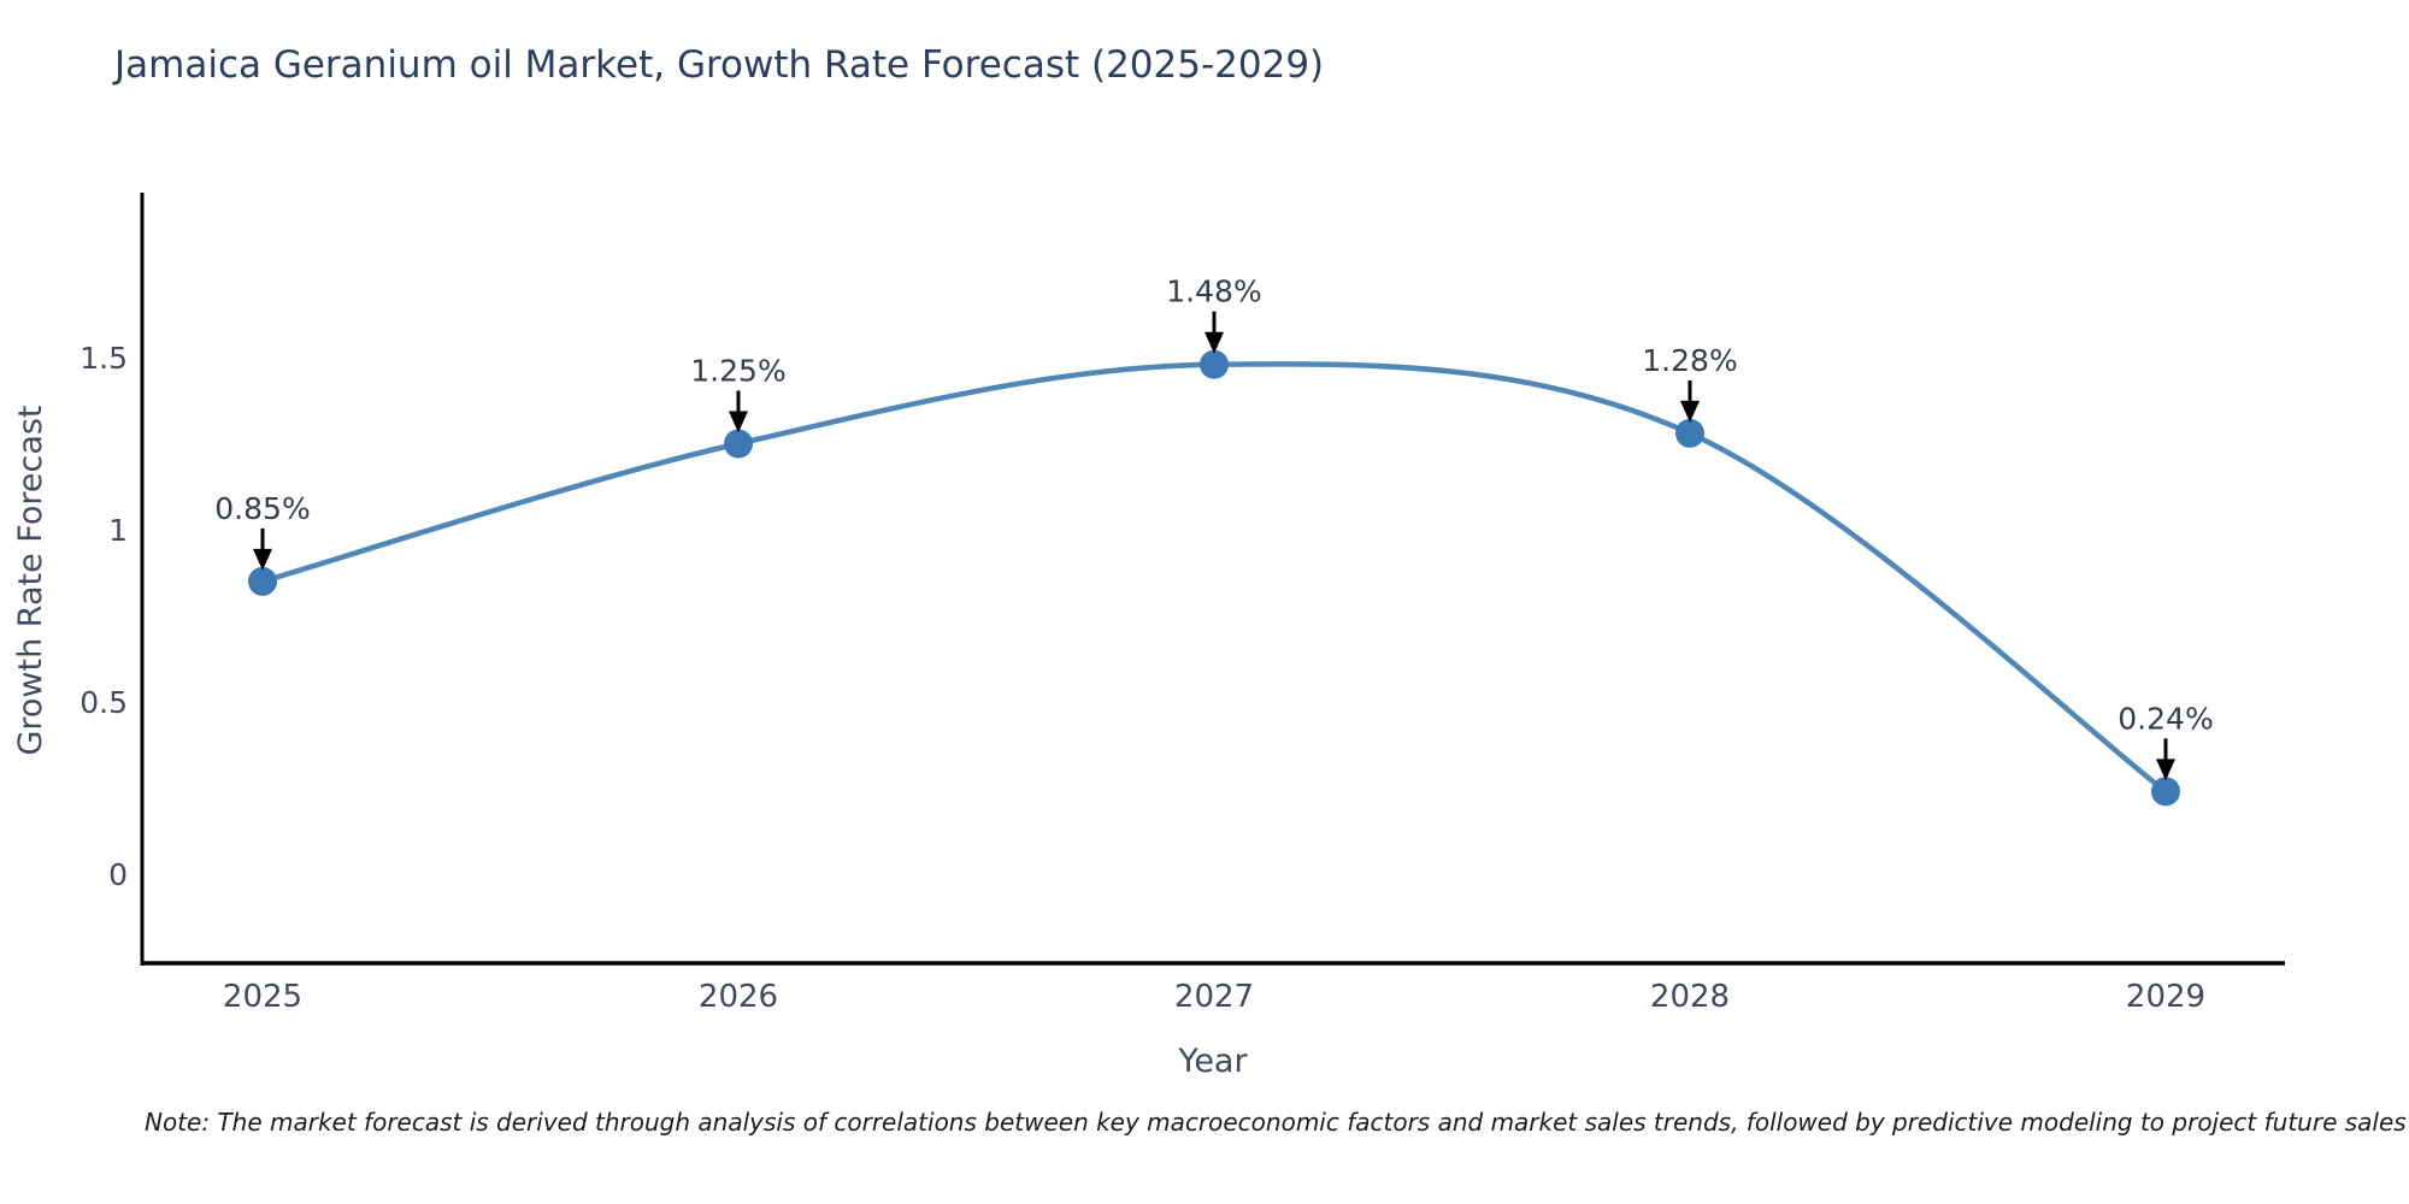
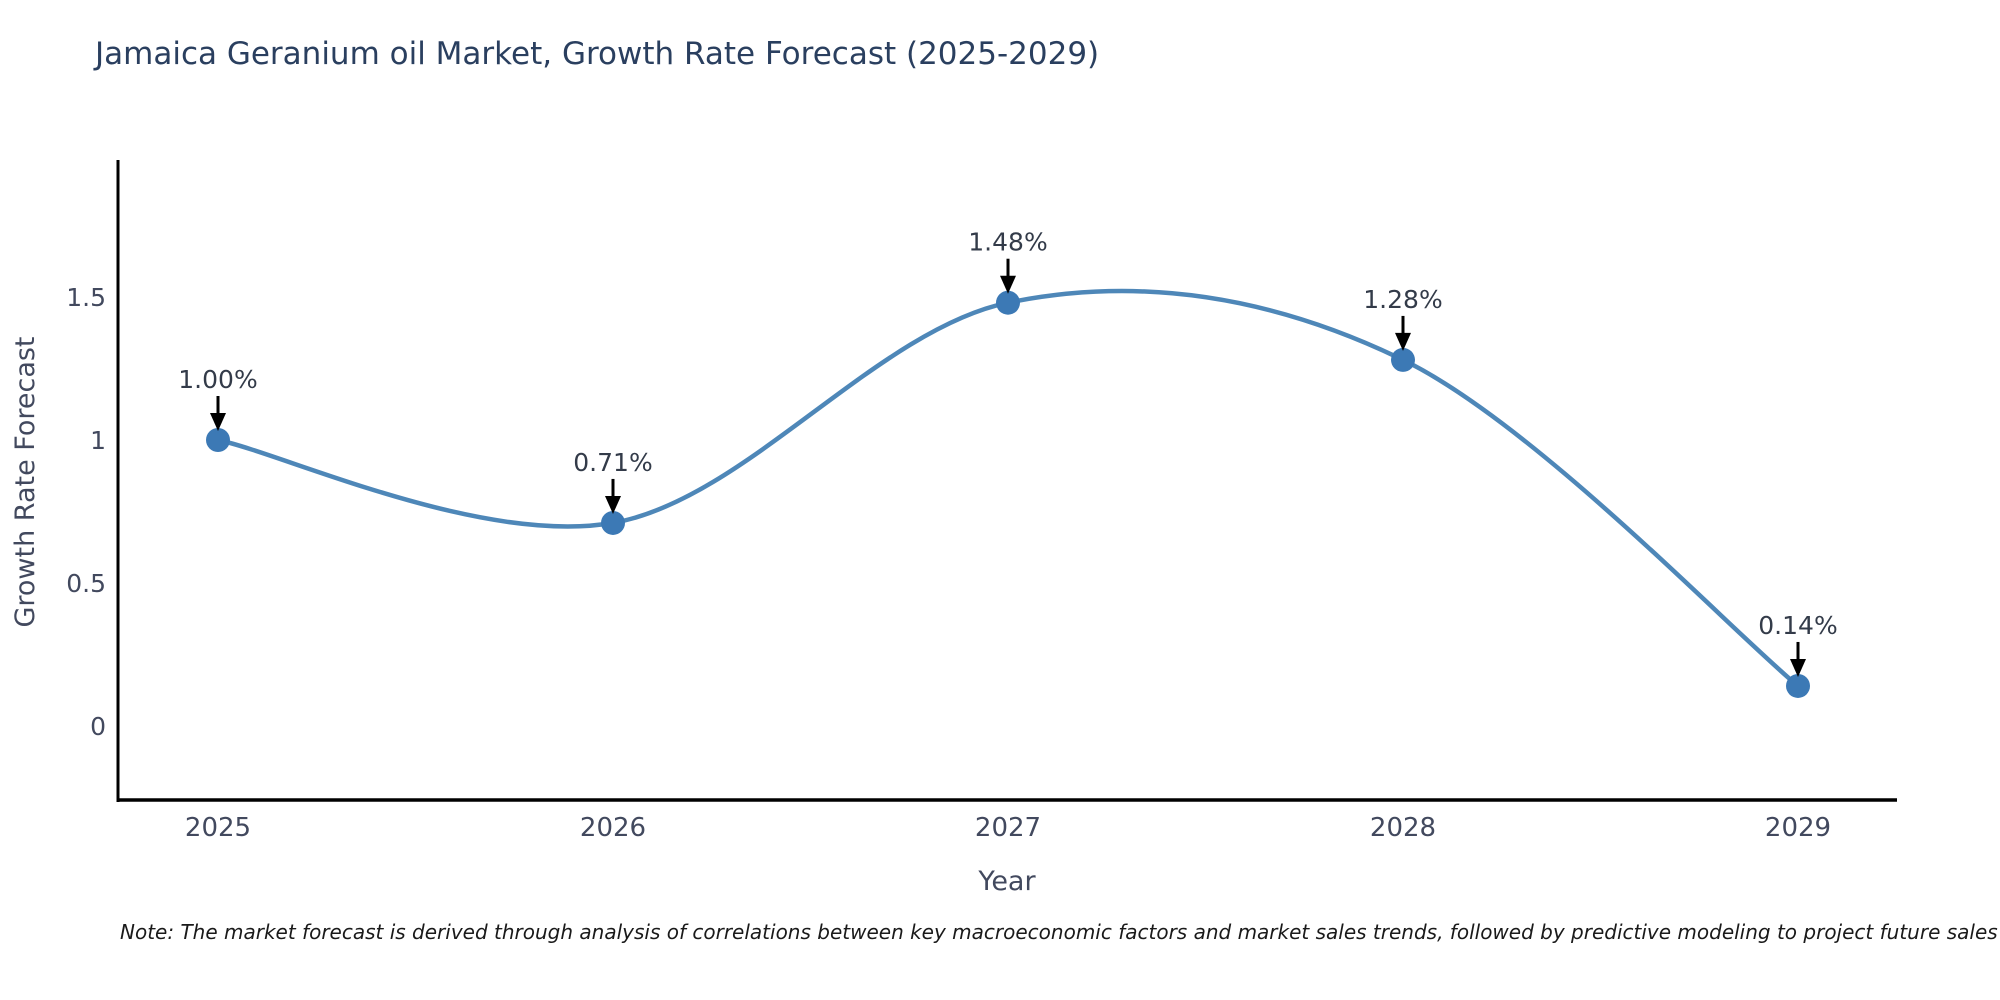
2025: 0.85% -> 1.00%
2026: 1.25% -> 0.71%
2029: 0.24% -> 0.14%
